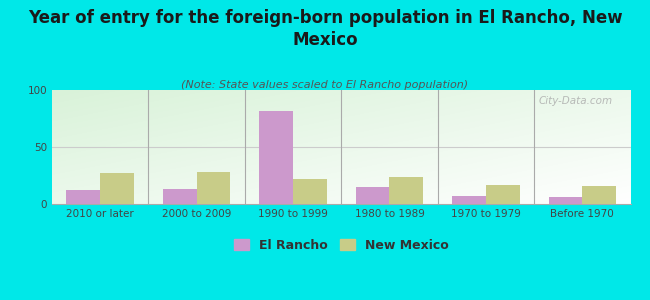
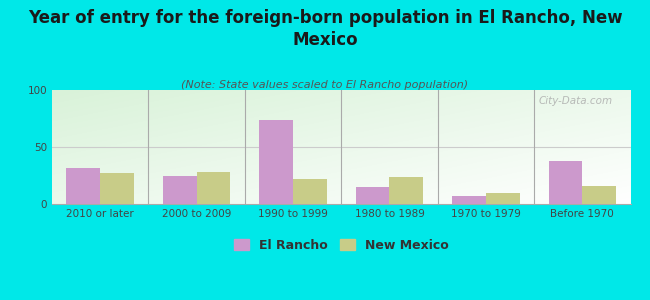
El Rancho/2010 or later: 12 -> 32
El Rancho/2000 to 2009: 13 -> 25
El Rancho/1990 to 1999: 82 -> 74
New Mexico/1970 to 1979: 17 -> 10
El Rancho/Before 1970: 6 -> 38
